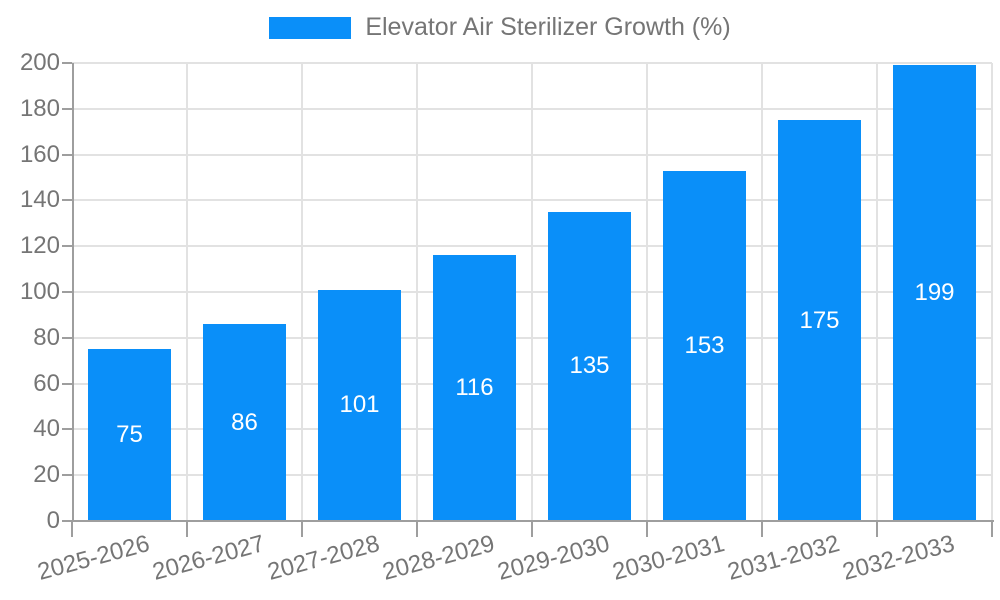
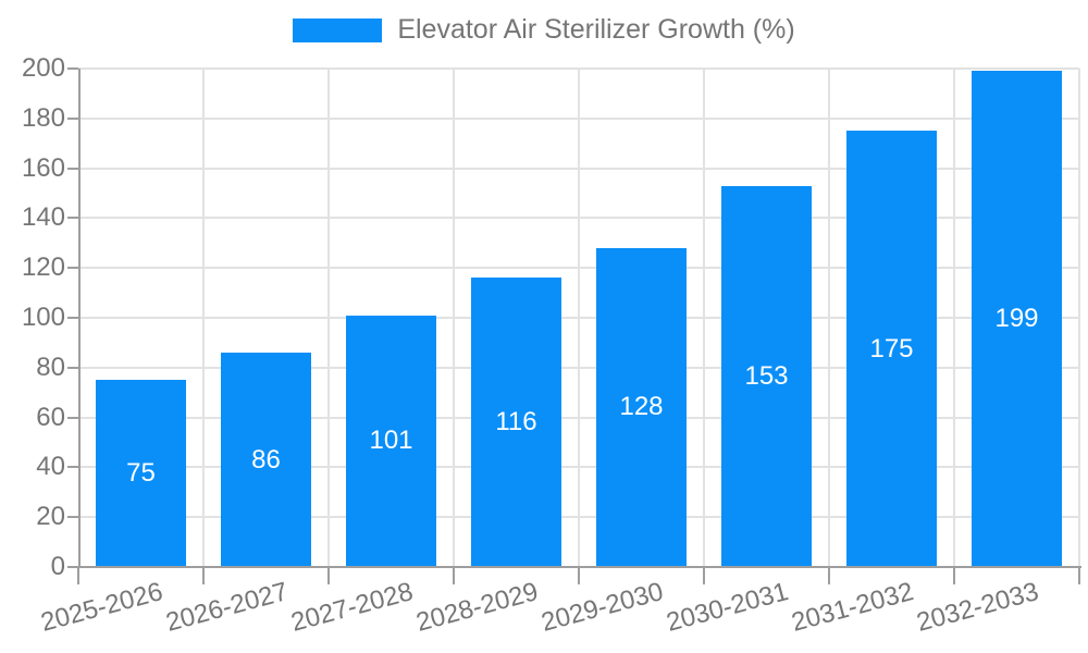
2029-2030: 135 -> 128
